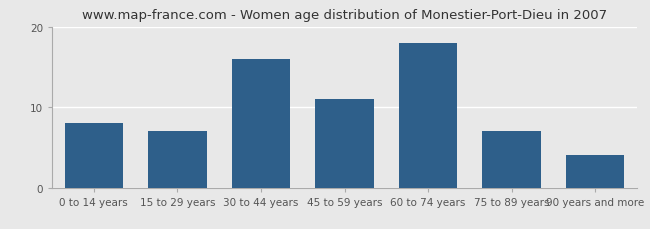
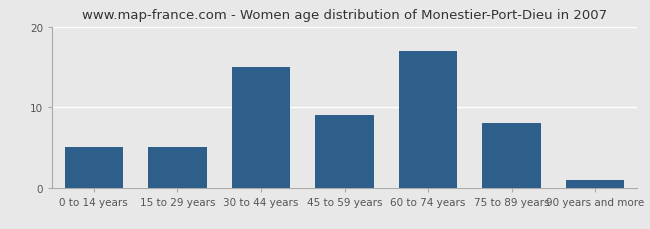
0 to 14 years: 8 -> 5
15 to 29 years: 7 -> 5
30 to 44 years: 16 -> 15
45 to 59 years: 11 -> 9
60 to 74 years: 18 -> 17
75 to 89 years: 7 -> 8
90 years and more: 4 -> 1
